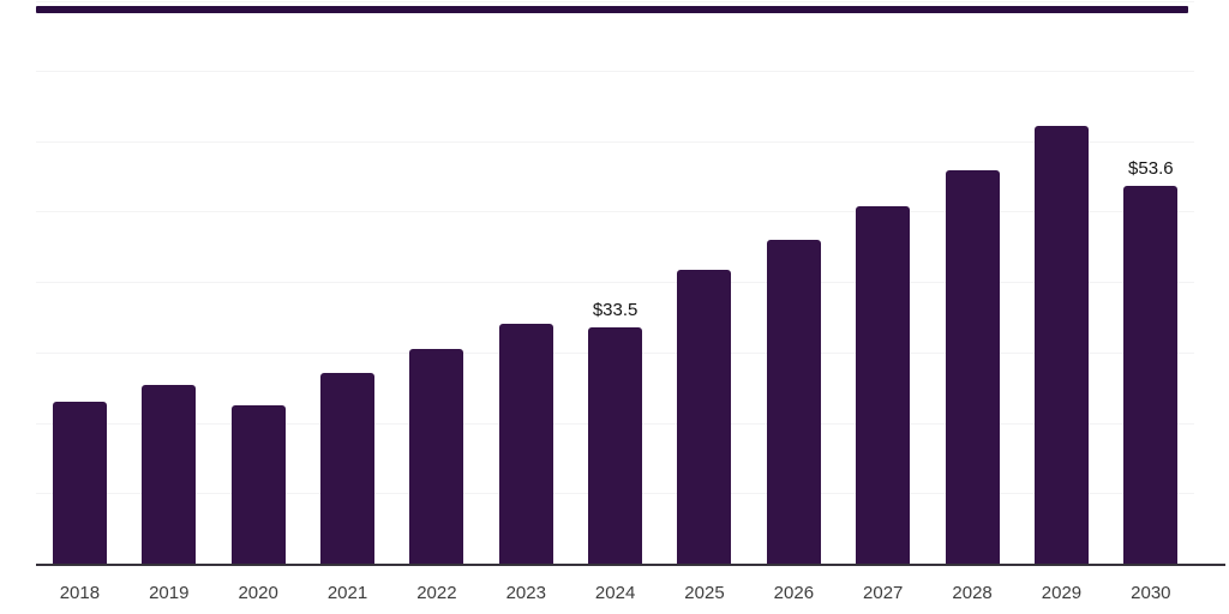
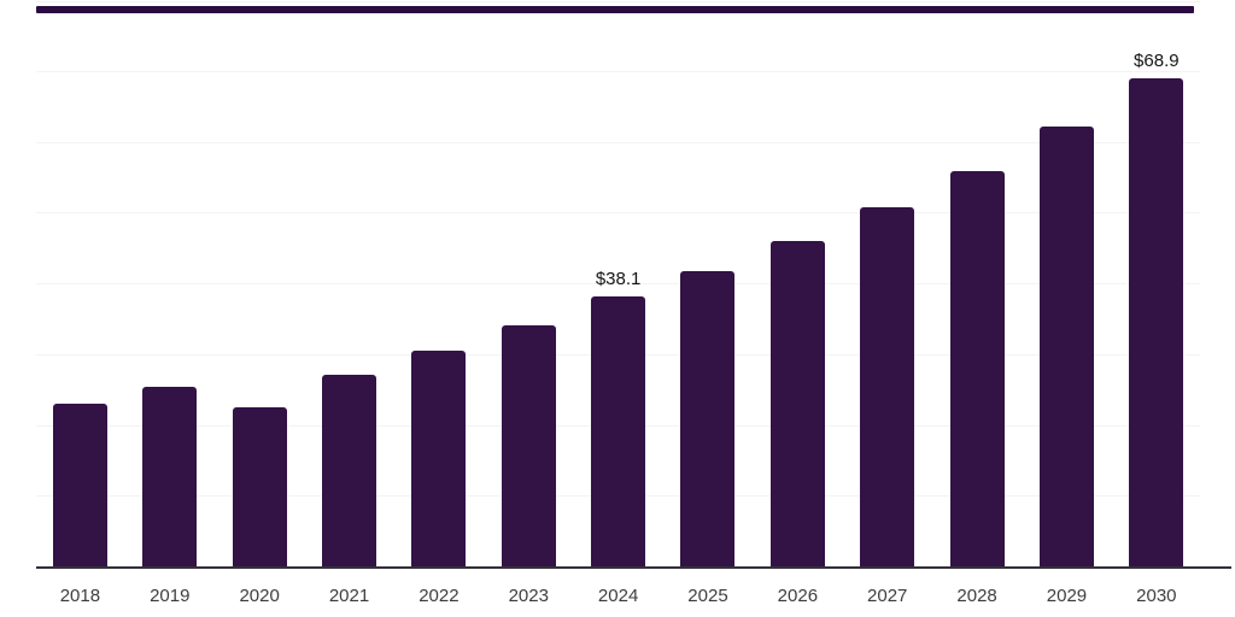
2024: $33.5 -> $38.1
2030: $53.6 -> $68.9
